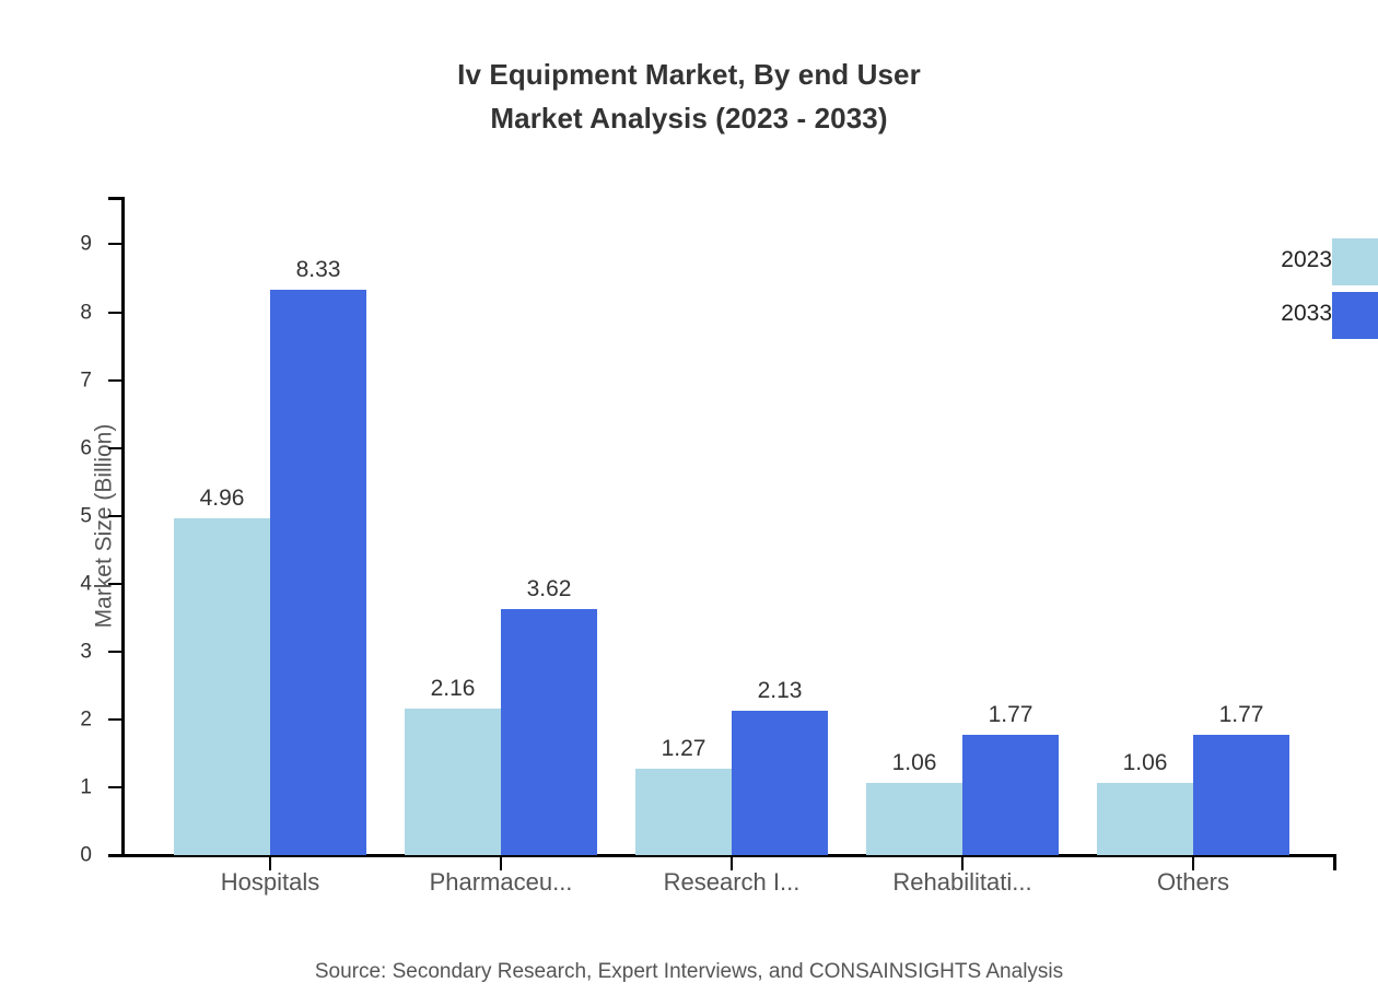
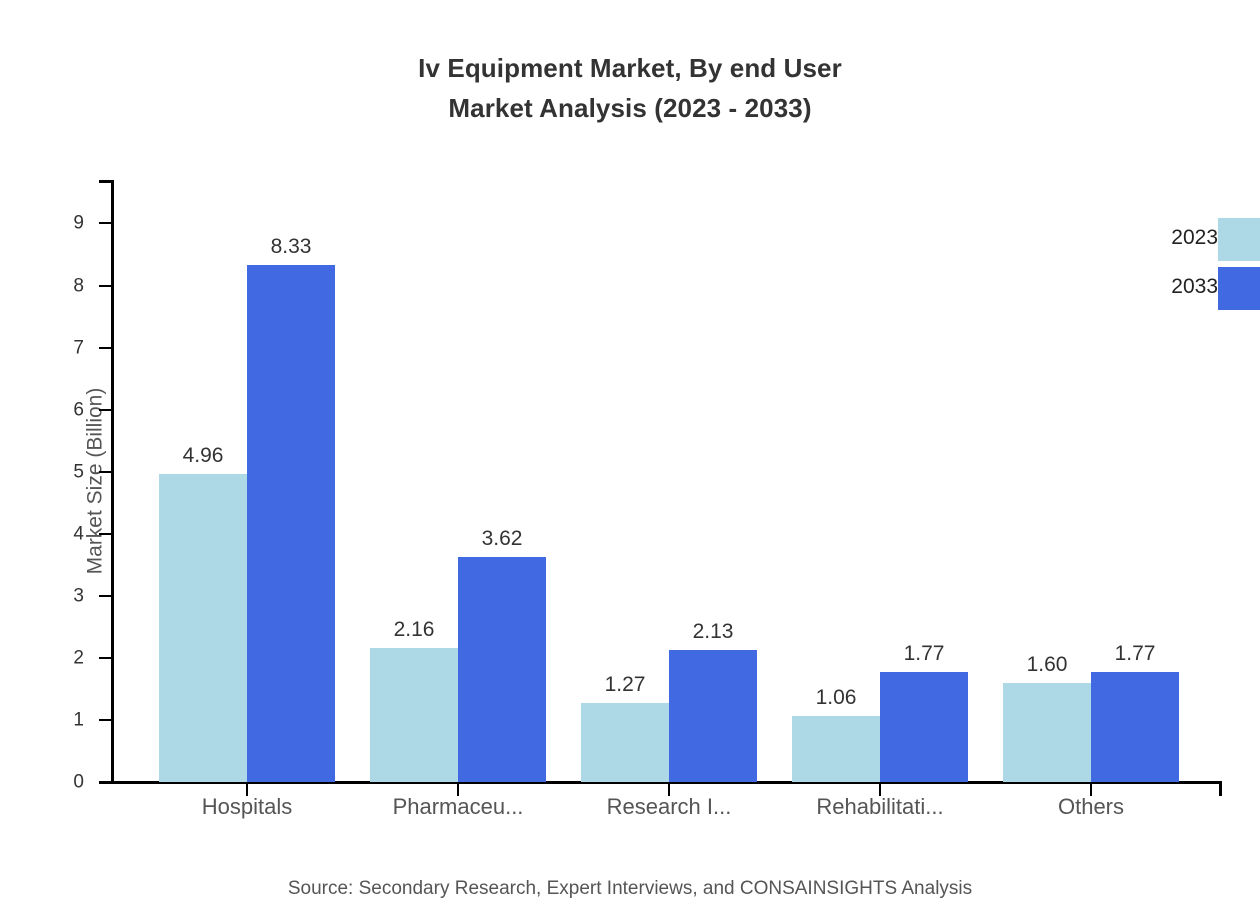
2023/Others: 1.06 -> 1.60
